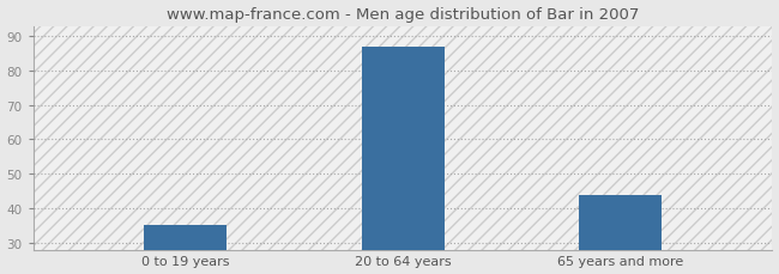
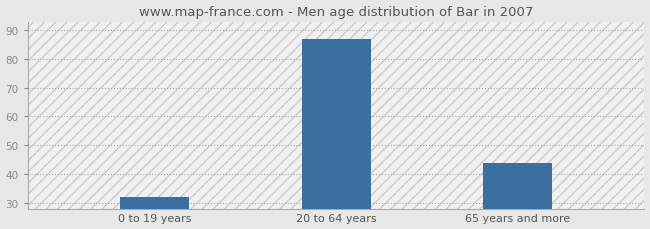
0 to 19 years: 35 -> 32
